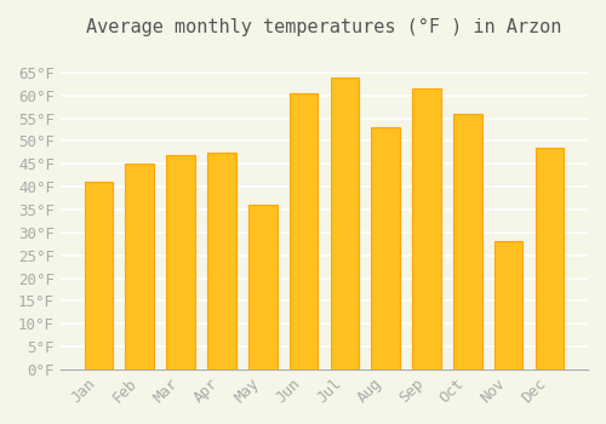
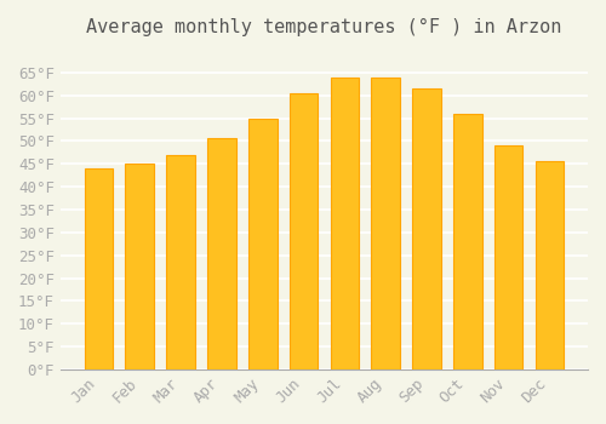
Jan: 41.0°F -> 44.0°F
Apr: 47.5°F -> 50.5°F
May: 36.0°F -> 55.0°F
Aug: 53.0°F -> 64.0°F
Nov: 28.0°F -> 49.0°F
Dec: 48.5°F -> 45.5°F
